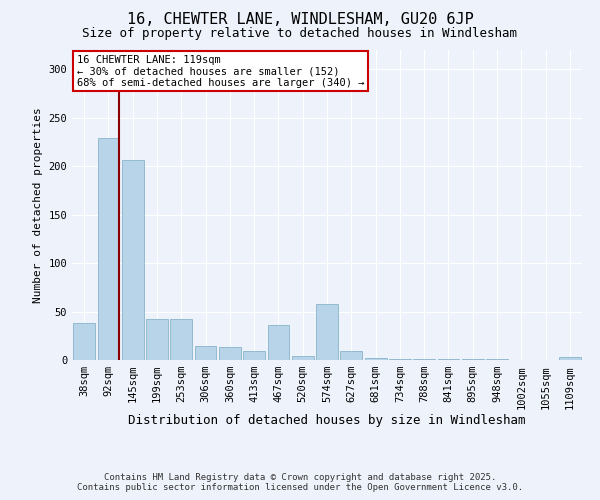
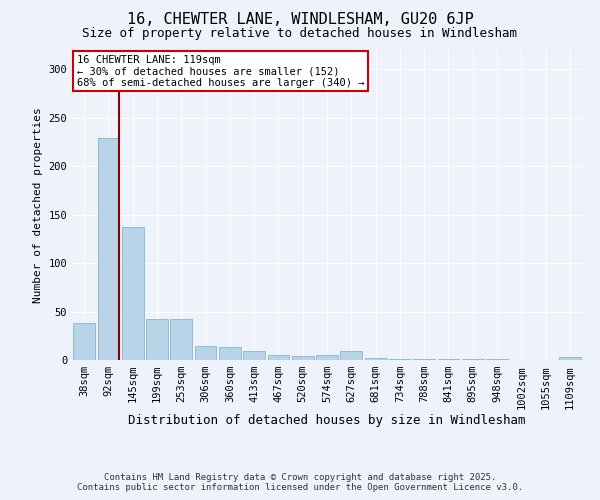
145sqm: 206 -> 137
467sqm: 36 -> 5
574sqm: 58 -> 5
